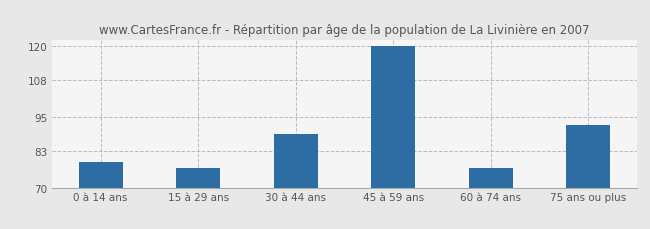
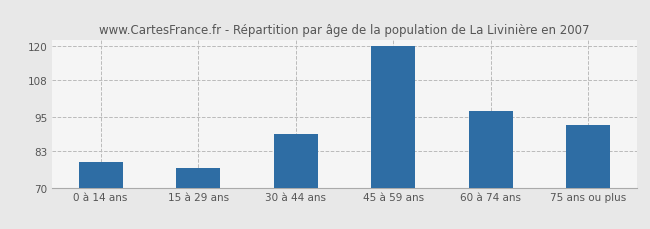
60 à 74 ans: 77 -> 97
